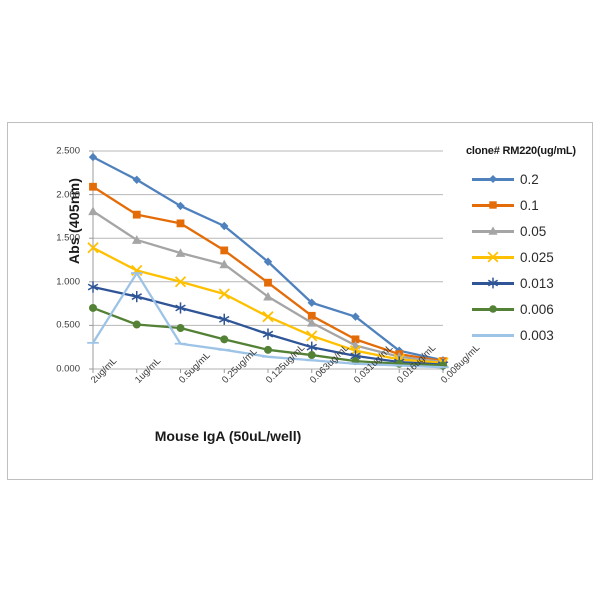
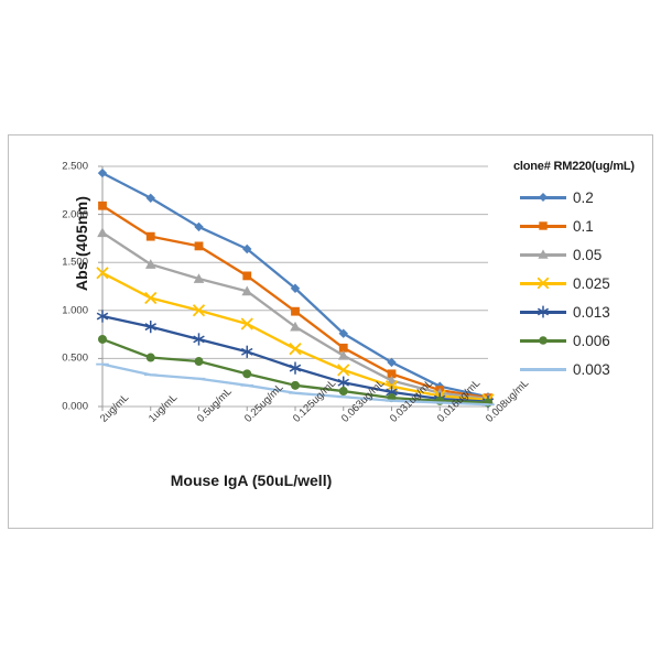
0.003/2ug/mL: 0.3 -> 0.4
0.003/1ug/mL: 1.1 -> 0.3
0.2/0.031ug/mL: 0.6 -> 0.5
